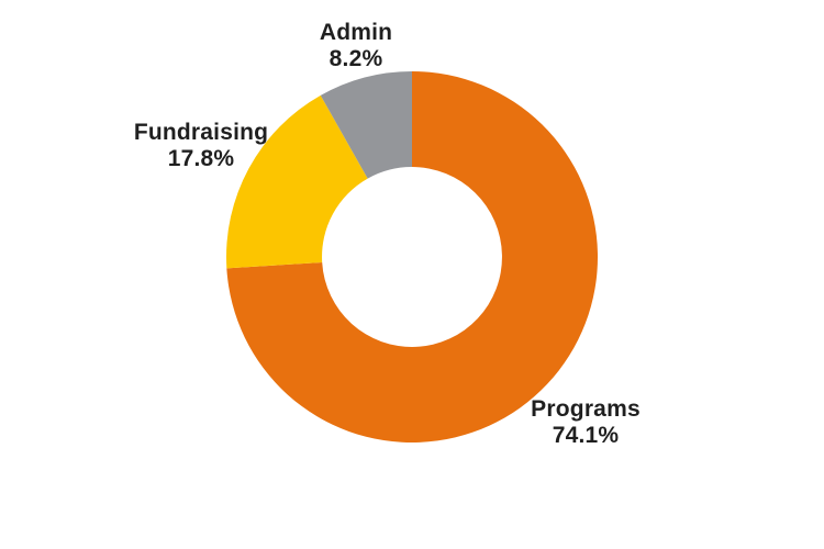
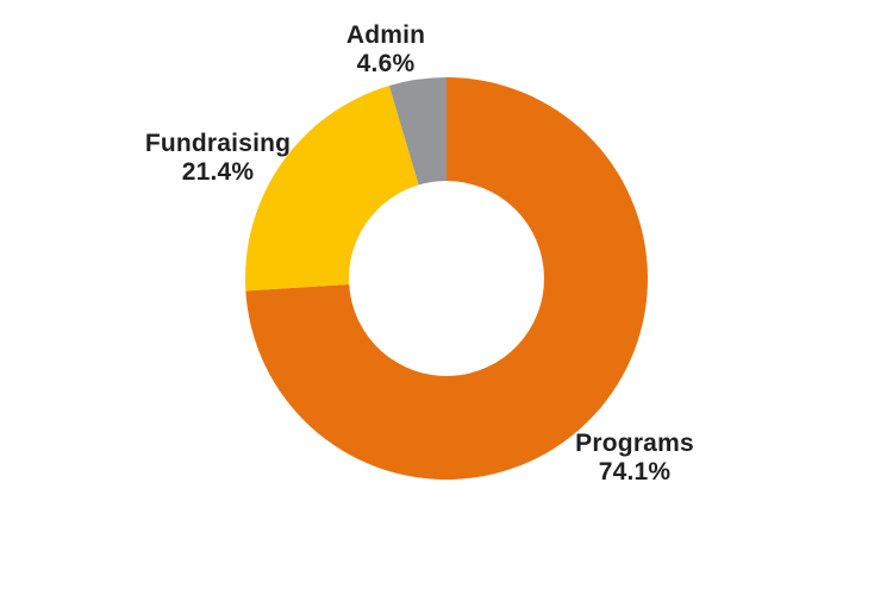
Fundraising: 17.8% -> 21.4%
Admin: 8.2% -> 4.6%
